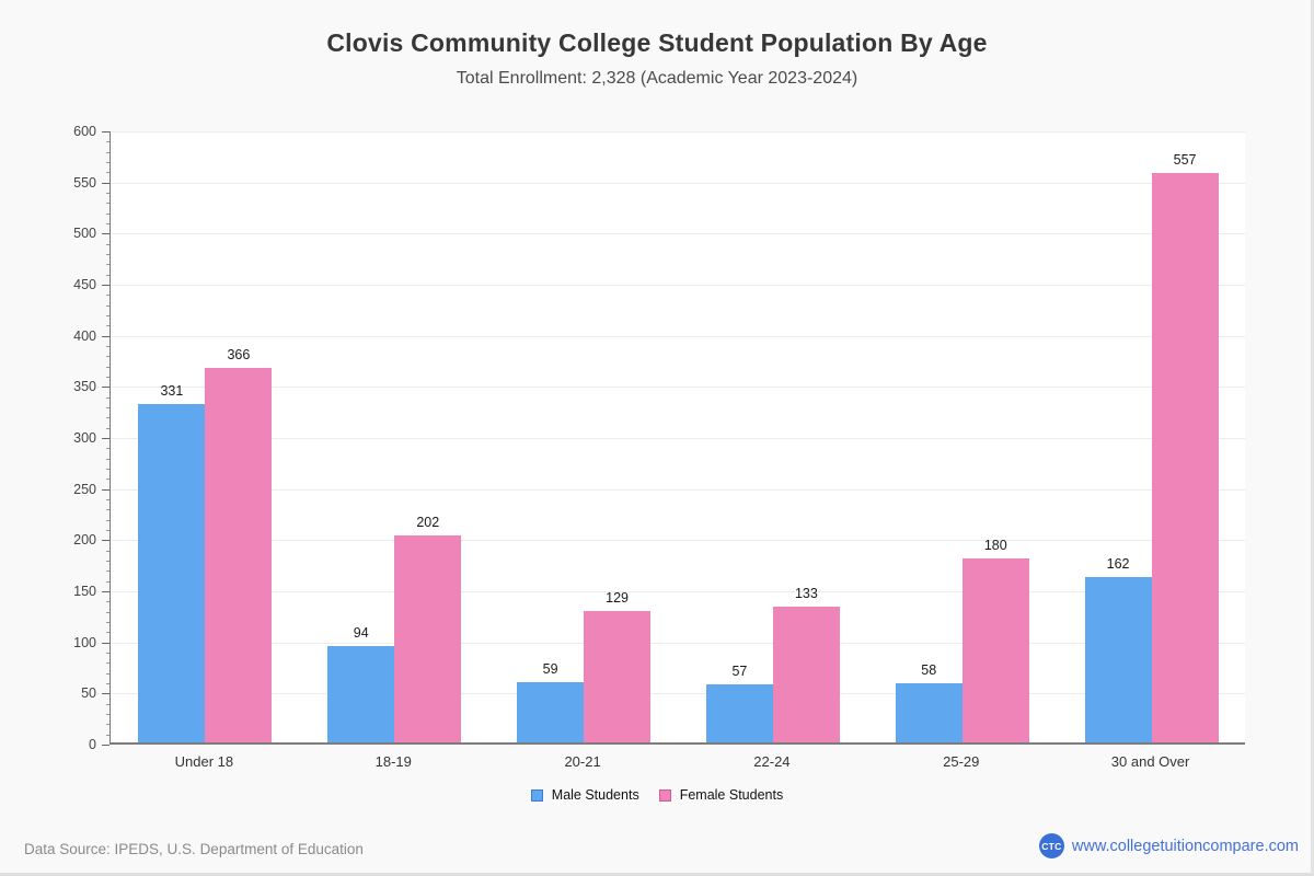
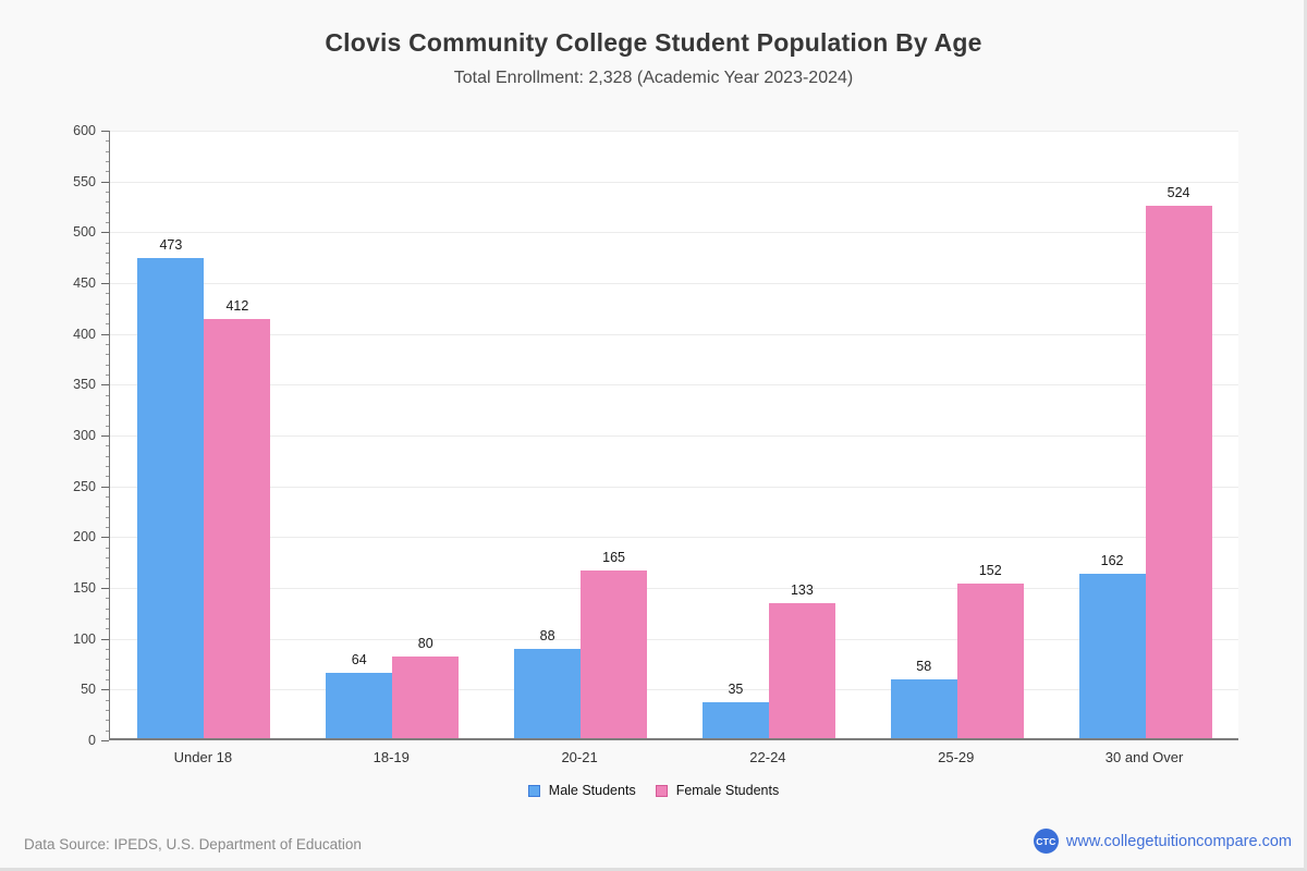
Male Students/Under 18: 331 -> 473
Female Students/Under 18: 366 -> 412
Male Students/18-19: 94 -> 64
Female Students/18-19: 202 -> 80
Male Students/20-21: 59 -> 88
Female Students/20-21: 129 -> 165
Male Students/22-24: 57 -> 35
Female Students/25-29: 180 -> 152
Female Students/30 and Over: 557 -> 524
